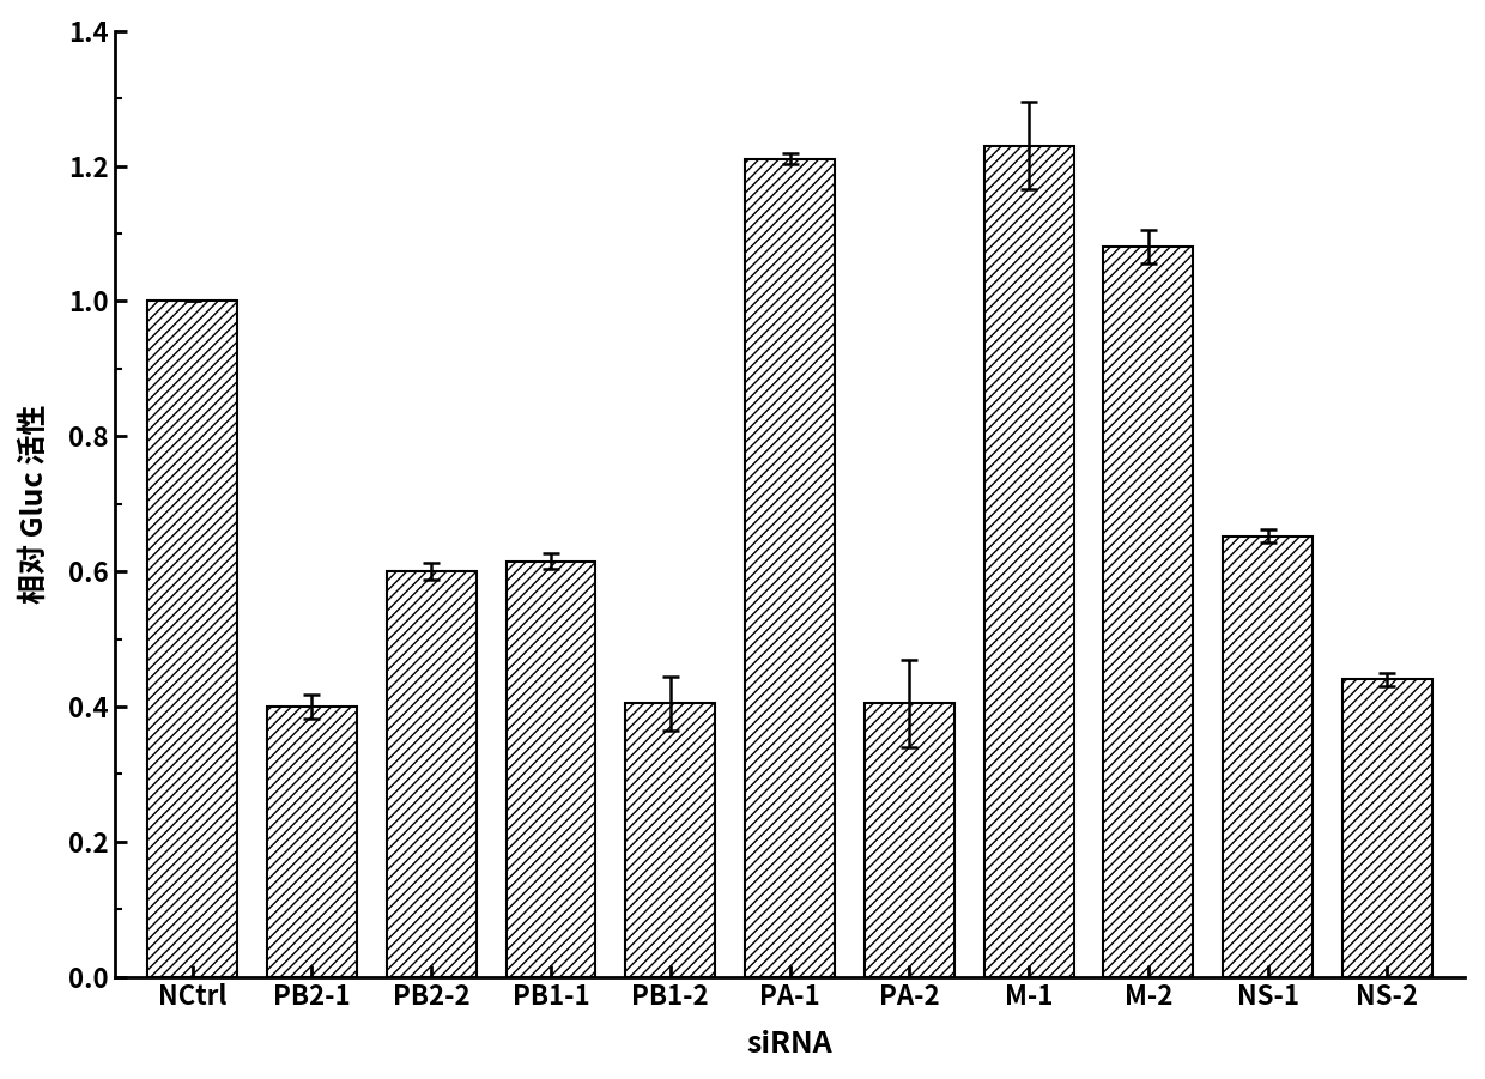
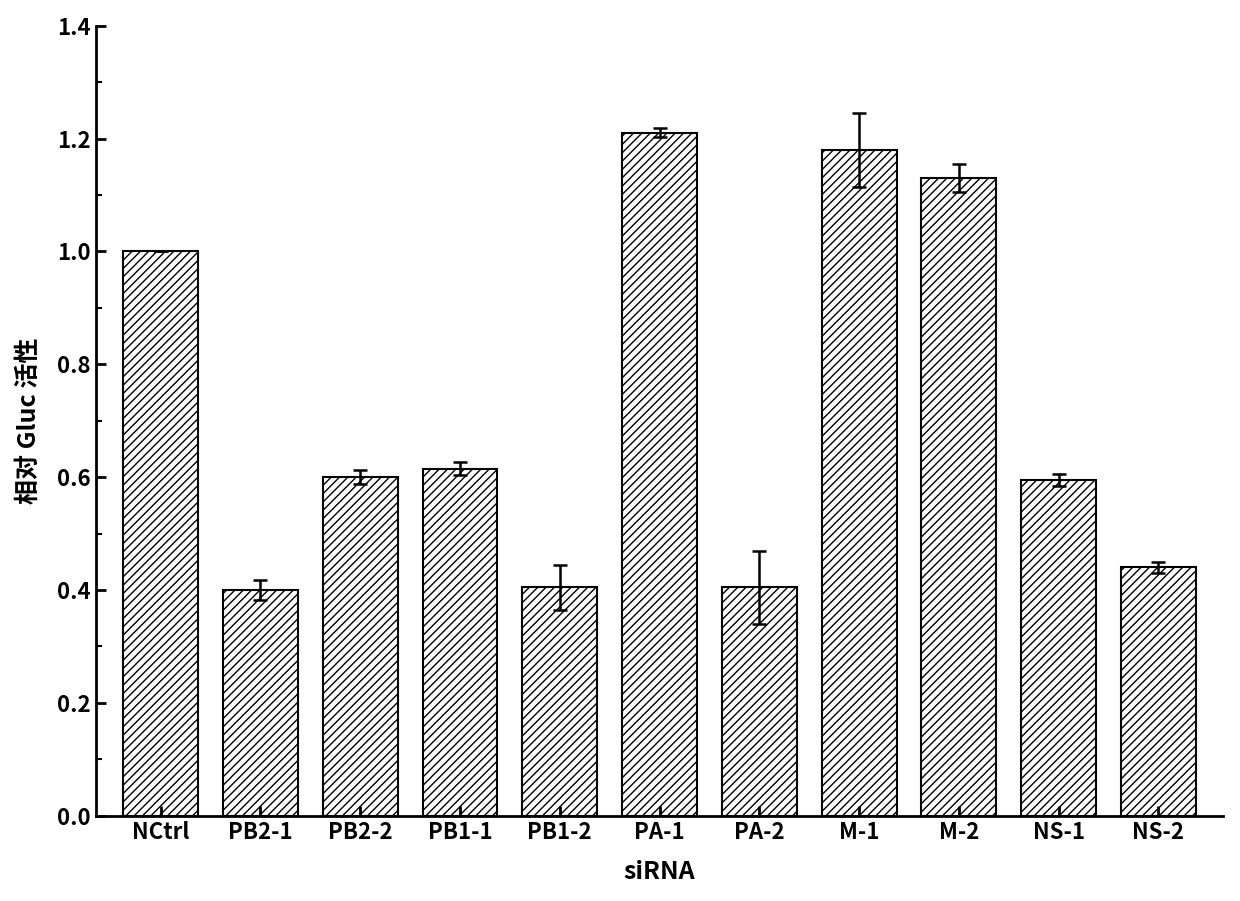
M-1: 1.230 -> 1.180
M-2: 1.080 -> 1.130
NS-1: 0.652 -> 0.595
